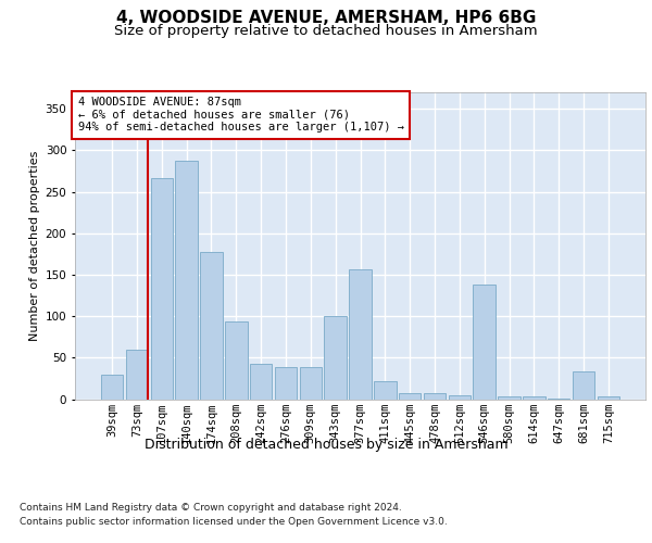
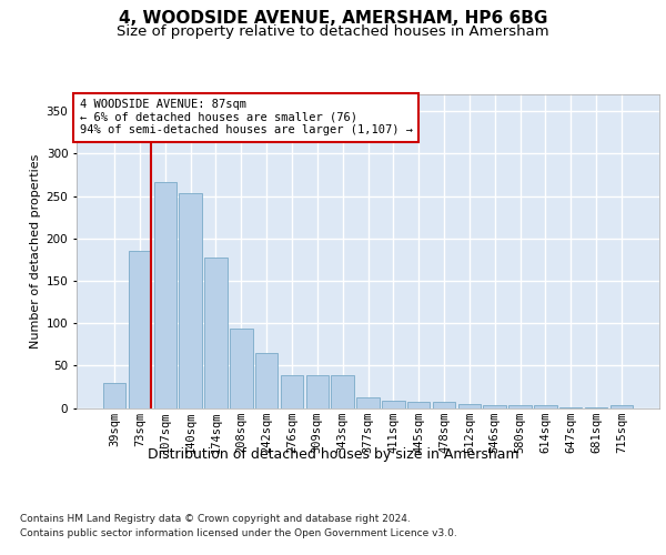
73sqm: 60 -> 185
140sqm: 288 -> 253
242sqm: 42 -> 65
343sqm: 100 -> 38
377sqm: 156 -> 12
411sqm: 22 -> 8
546sqm: 138 -> 3
681sqm: 34 -> 1
